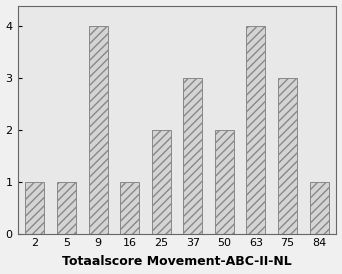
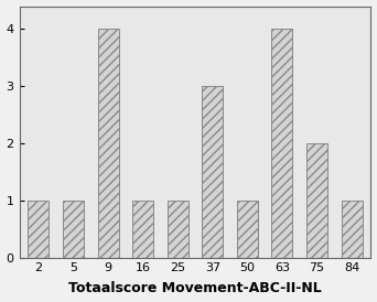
25: 2 -> 1
50: 2 -> 1
75: 3 -> 2
